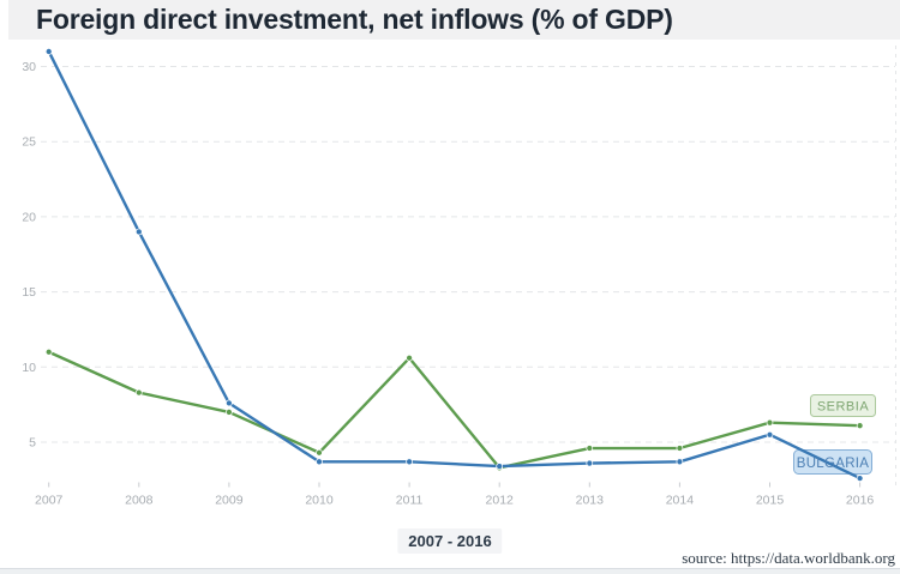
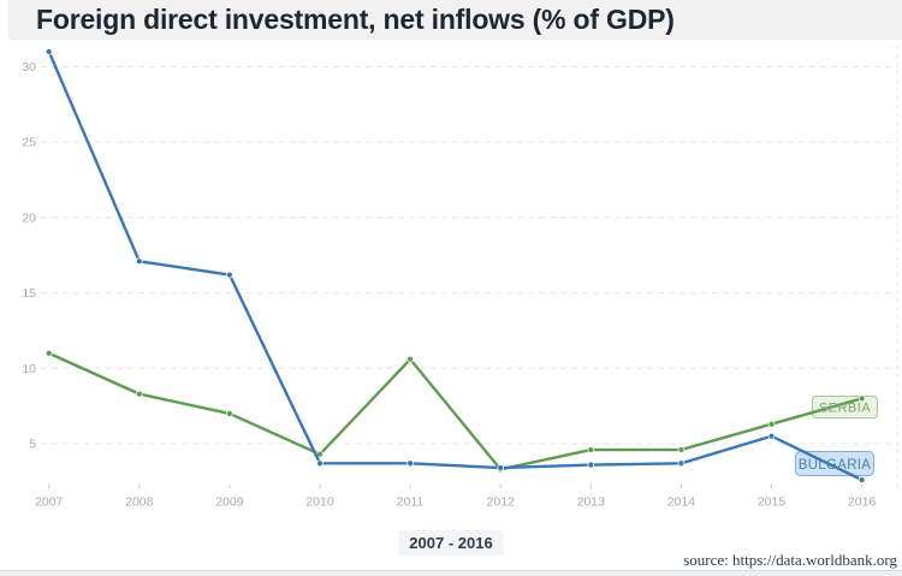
BULGARIA/2008: 19.0 -> 17.1
BULGARIA/2009: 7.6 -> 16.2
SERBIA/2016: 6.1 -> 8.0
